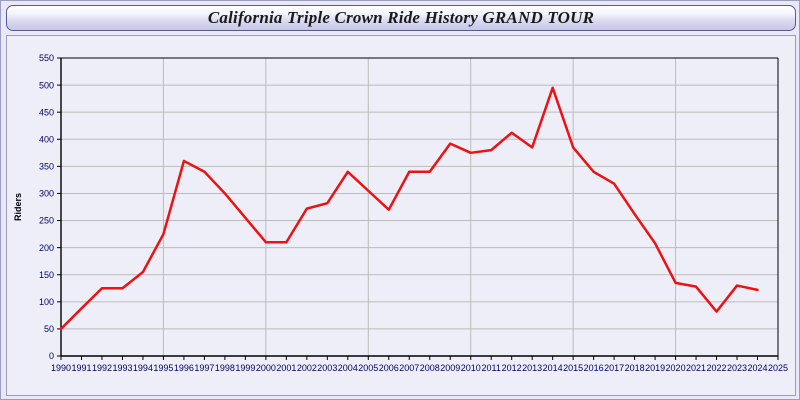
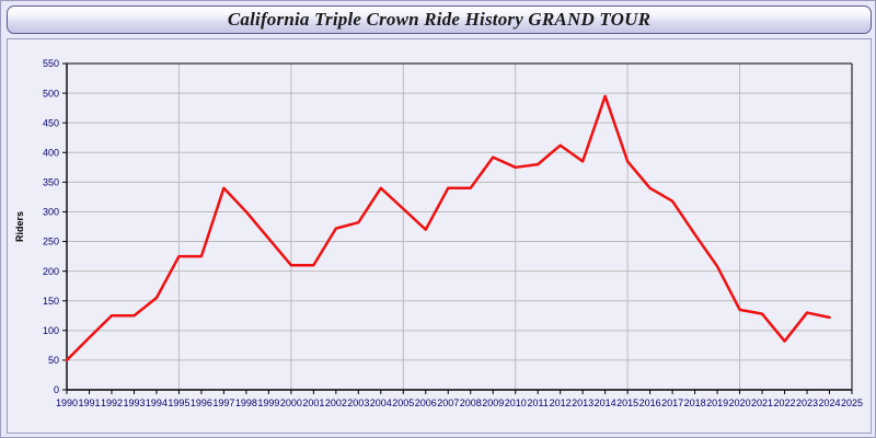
1996: 360 -> 220
